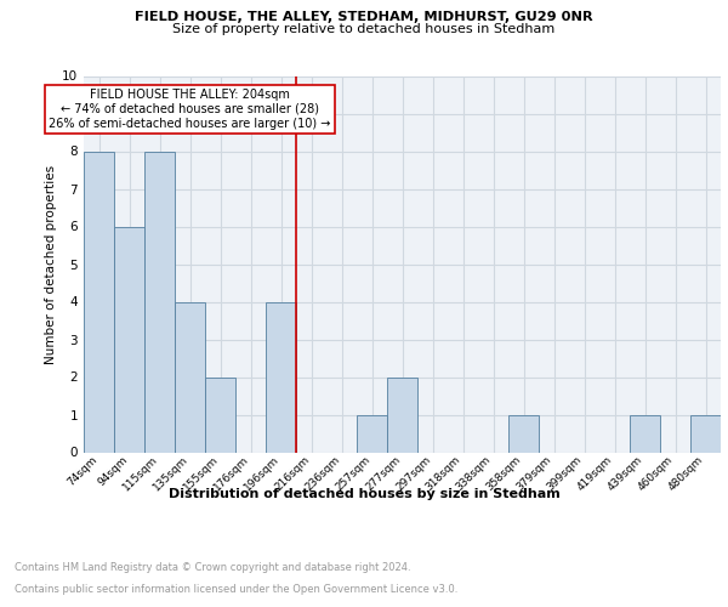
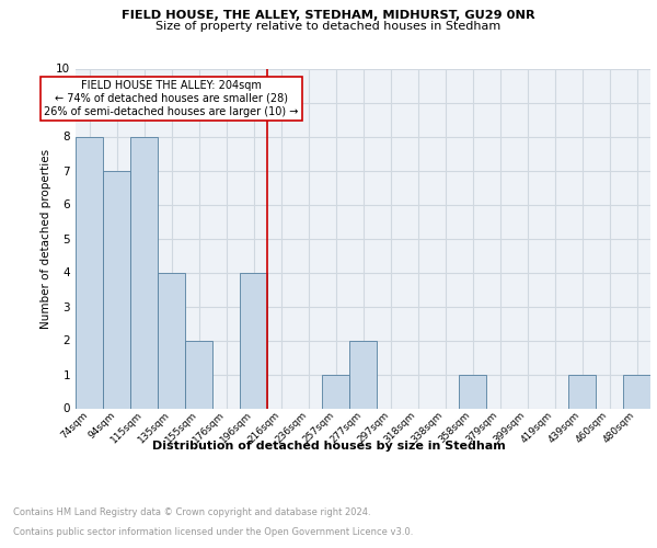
94sqm: 6 -> 7
